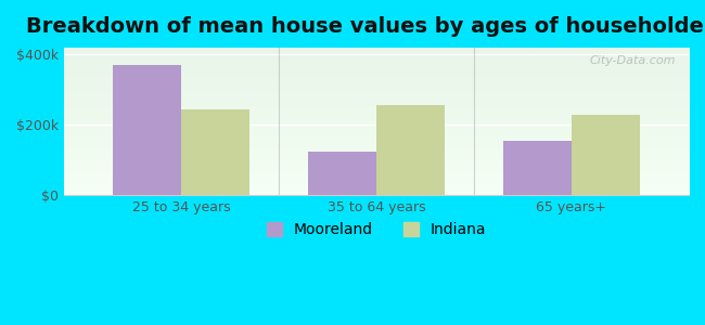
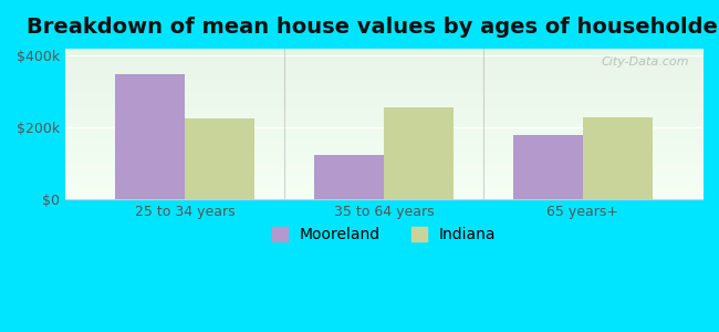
Mooreland/25 to 34 years: $370k -> $350k
Indiana/25 to 34 years: $245k -> $225k
Mooreland/65 years+: $155k -> $180k
